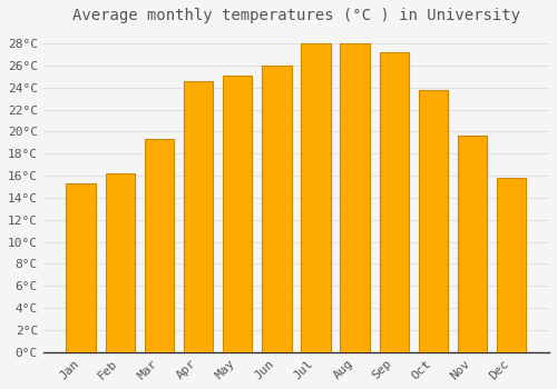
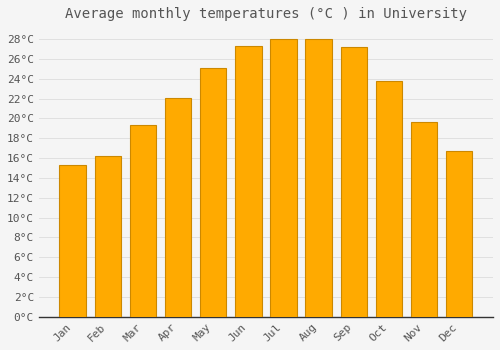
Apr: 24.6°C -> 22.1°C
Jun: 26.0°C -> 27.3°C
Dec: 15.8°C -> 16.7°C
